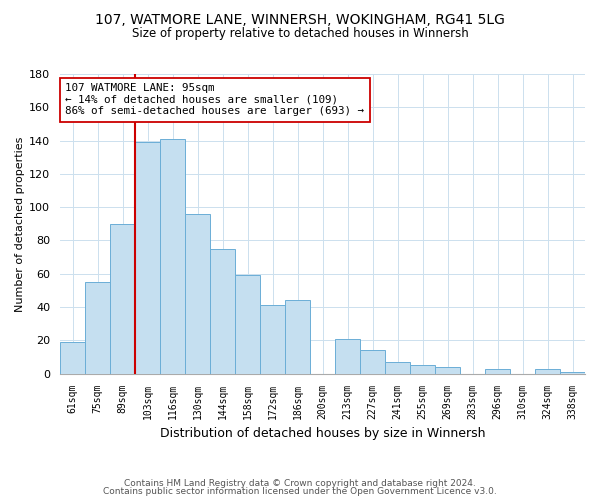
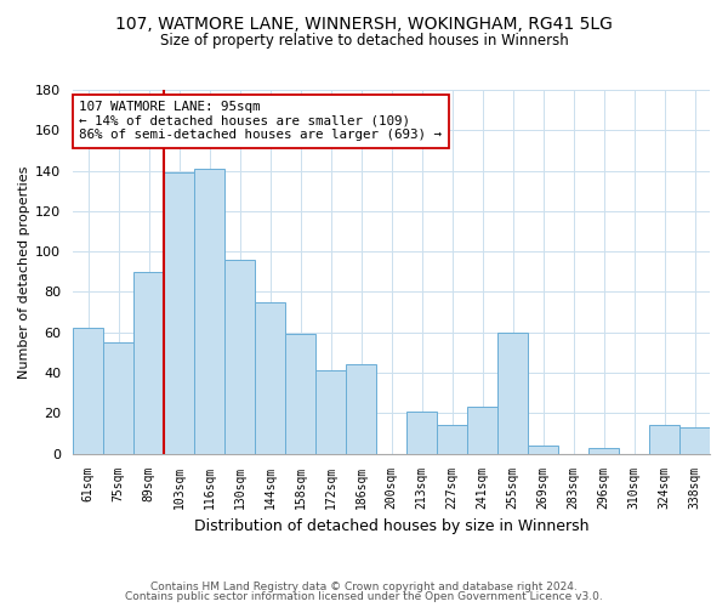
61sqm: 19 -> 62
241sqm: 7 -> 23
255sqm: 5 -> 60
324sqm: 3 -> 14
338sqm: 1 -> 13
